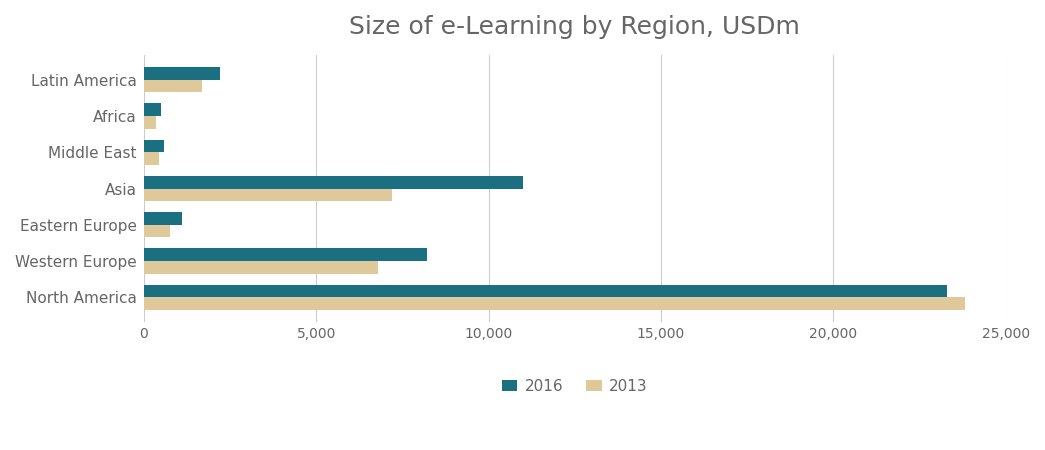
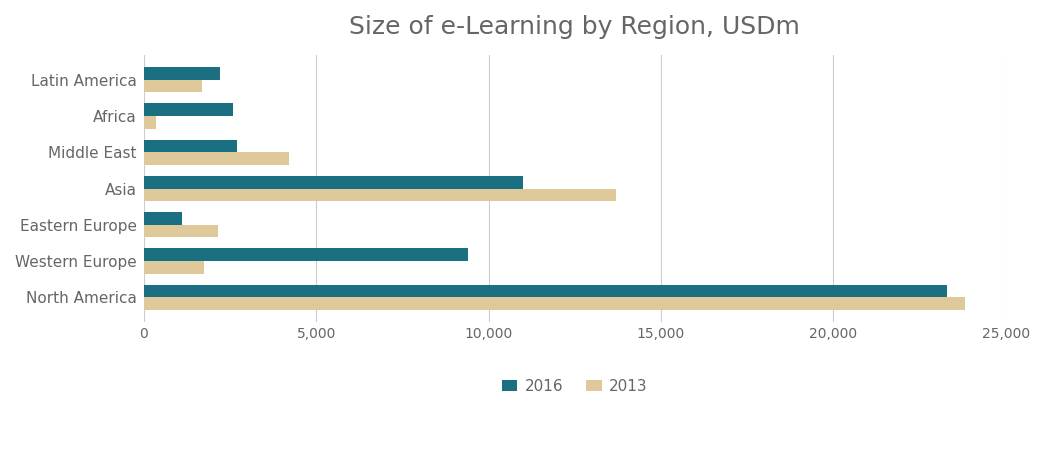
2016/Africa: 500 -> 2,600
2016/Middle East: 600 -> 2,700
2013/Middle East: 450 -> 4,200
2013/Asia: 7,200 -> 13,700
2013/Eastern Europe: 750 -> 2,150
2016/Western Europe: 8,200 -> 9,400
2013/Western Europe: 6,800 -> 1,750
